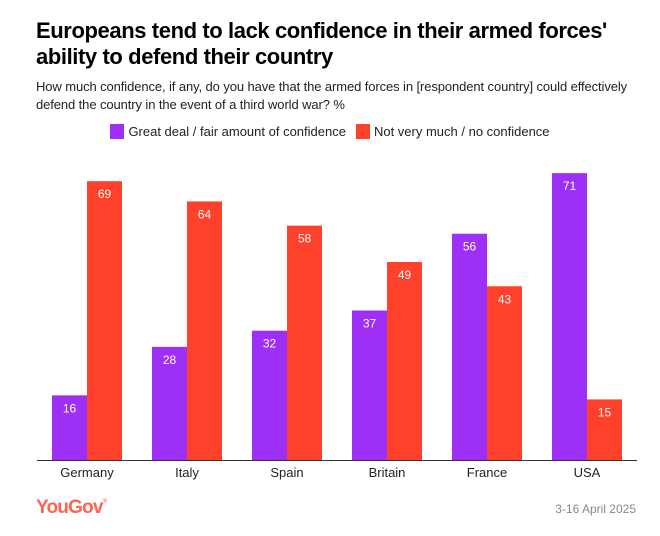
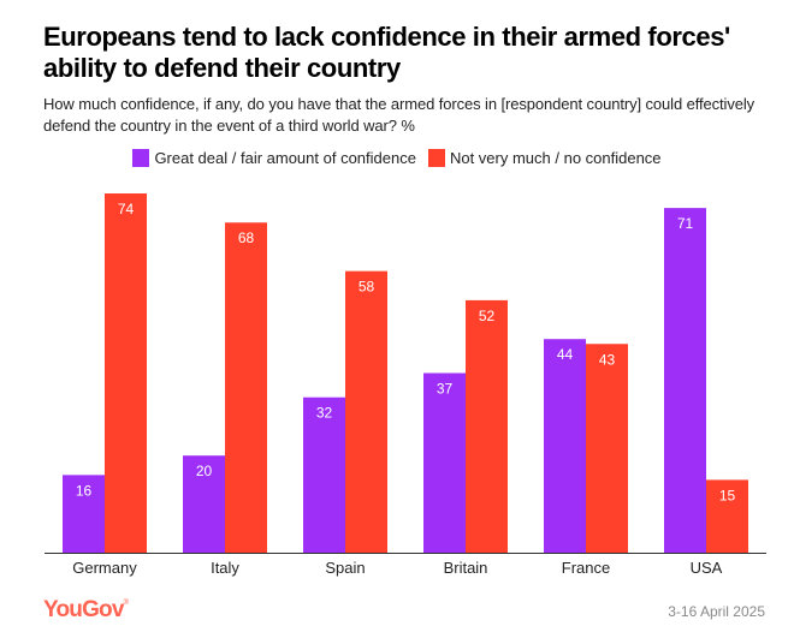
Not very much / no confidence/Germany: 69 -> 74
Great deal / fair amount of confidence/Italy: 28 -> 20
Not very much / no confidence/Italy: 64 -> 68
Not very much / no confidence/Britain: 49 -> 52
Great deal / fair amount of confidence/France: 56 -> 44
